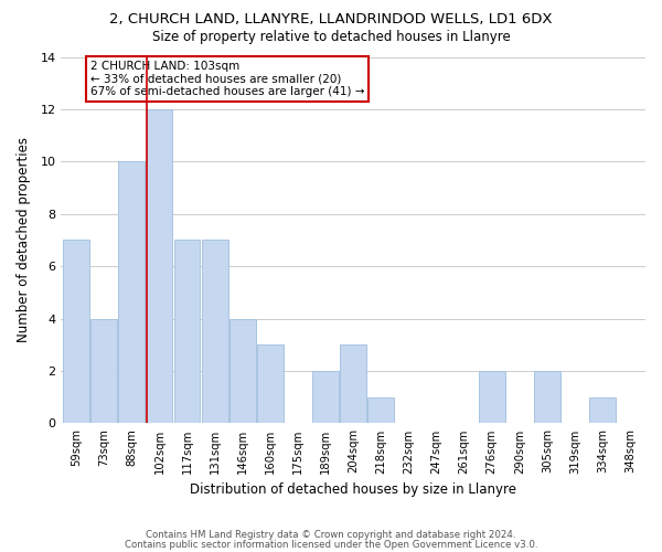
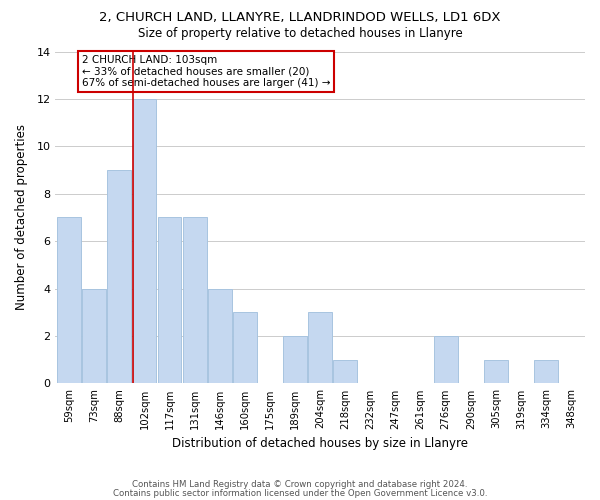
88sqm: 10 -> 9
305sqm: 2 -> 1
